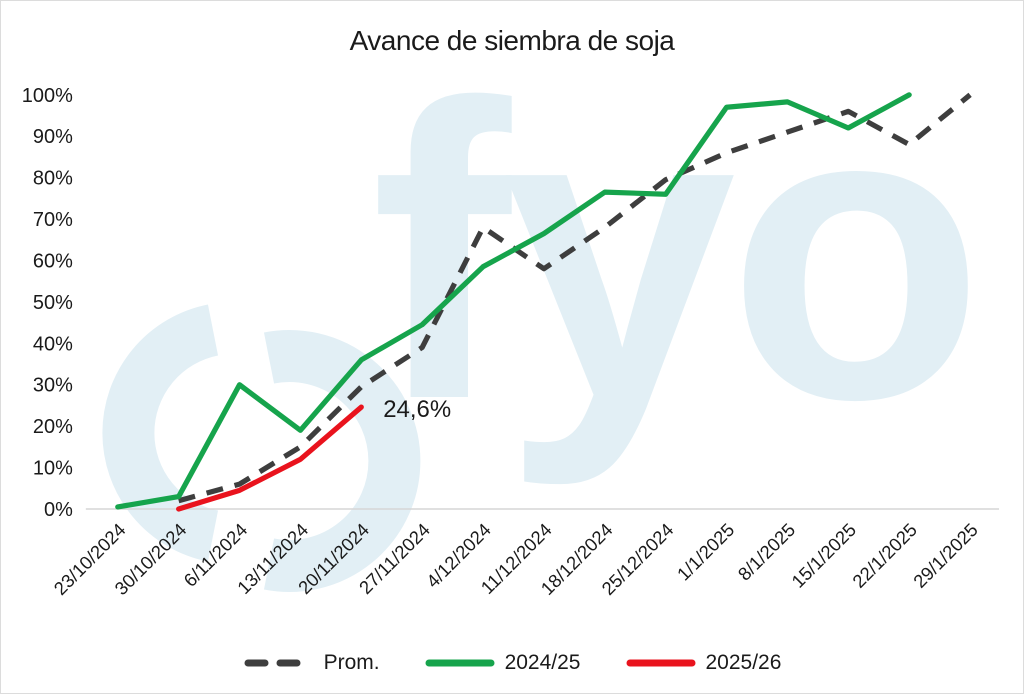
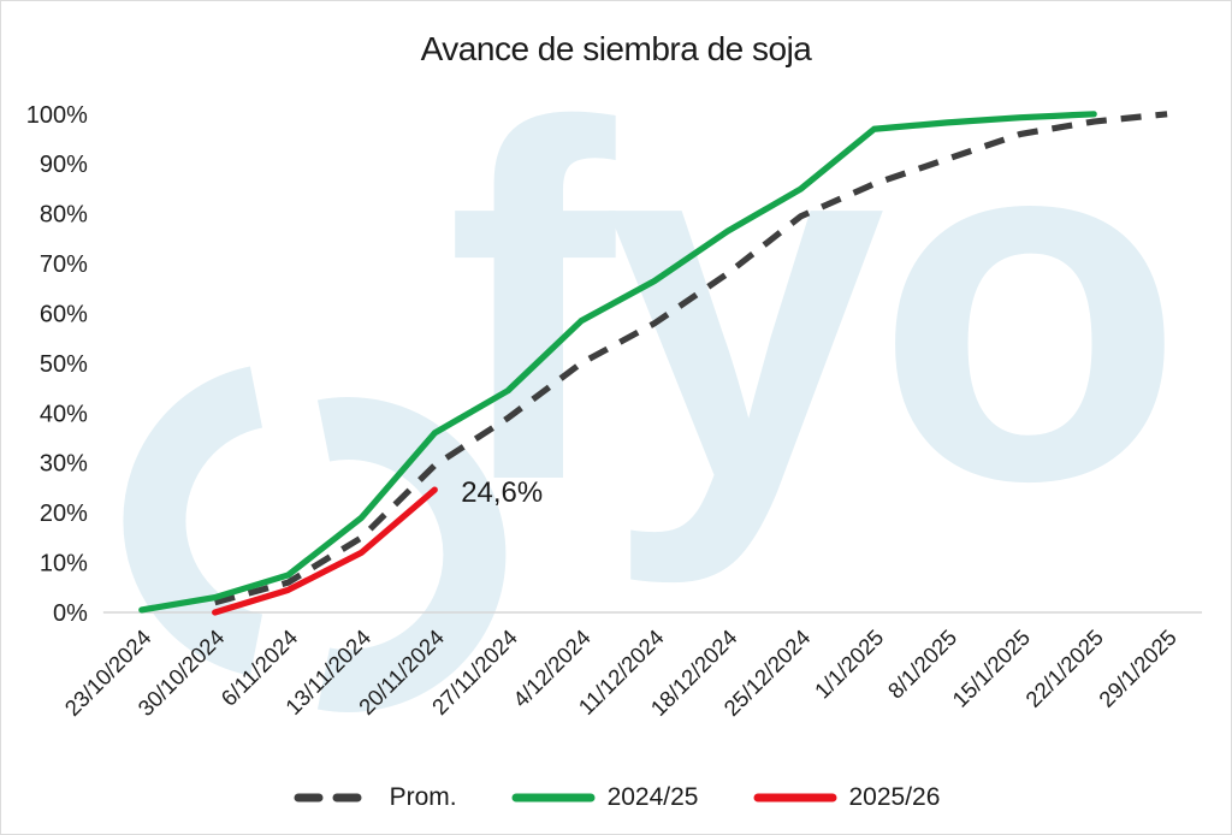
2024/25/6/11/2024: 30% -> 8%
Prom./4/12/2024: 68% -> 50%
2024/25/25/12/2024: 76% -> 85%
2024/25/15/1/2025: 92% -> 99%
Prom./22/1/2025: 88% -> 98%
